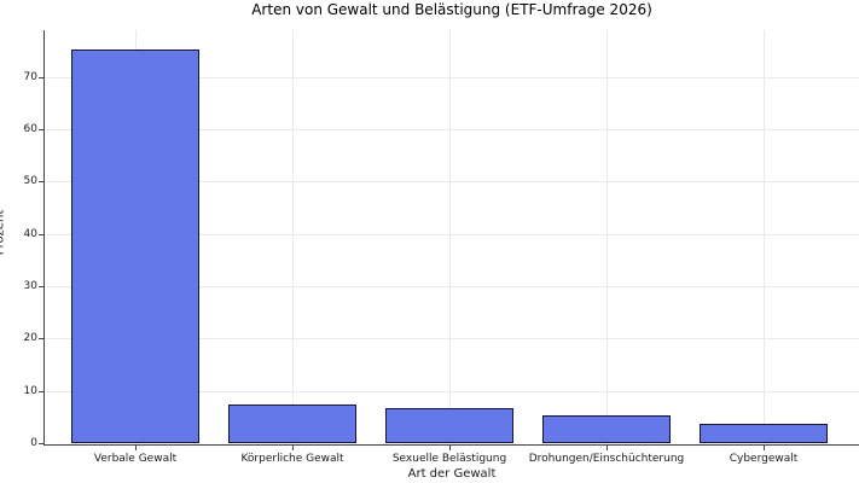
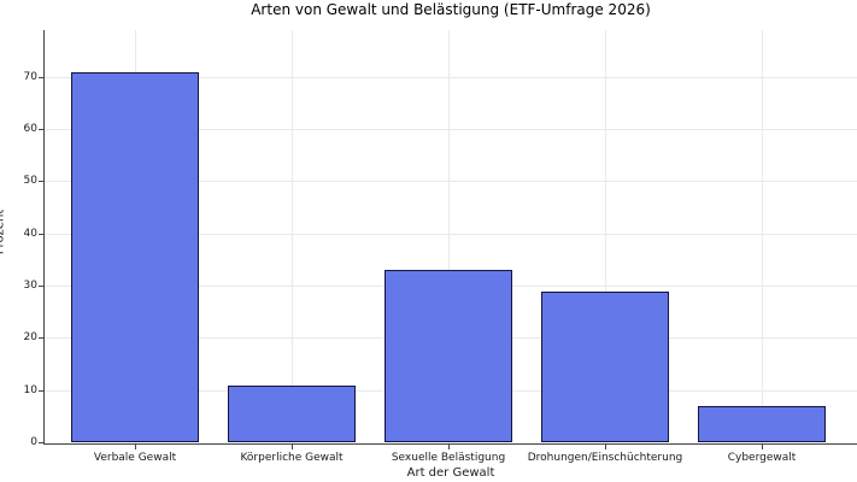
Verbale Gewalt: 75 -> 71
Körperliche Gewalt: 8 -> 11
Sexuelle Belästigung: 7 -> 33
Drohungen/Einschüchterung: 6 -> 29
Cybergewalt: 4 -> 7
